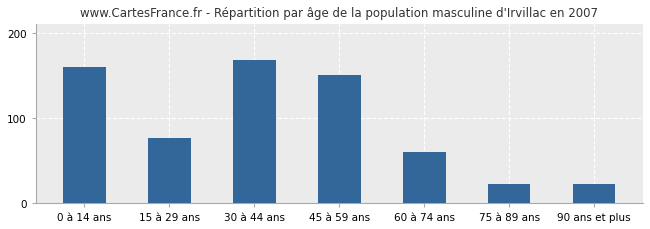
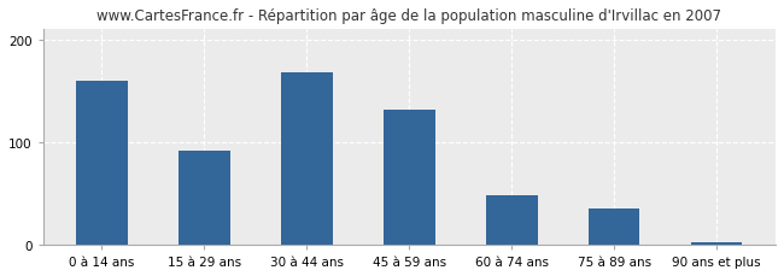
15 à 29 ans: 76 -> 92
45 à 59 ans: 150 -> 132
60 à 74 ans: 60 -> 48
75 à 89 ans: 22 -> 35
90 ans et plus: 22 -> 2
